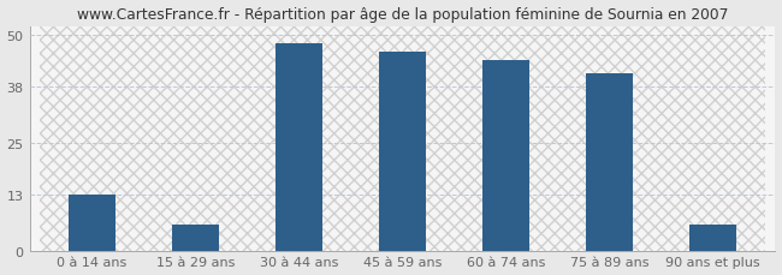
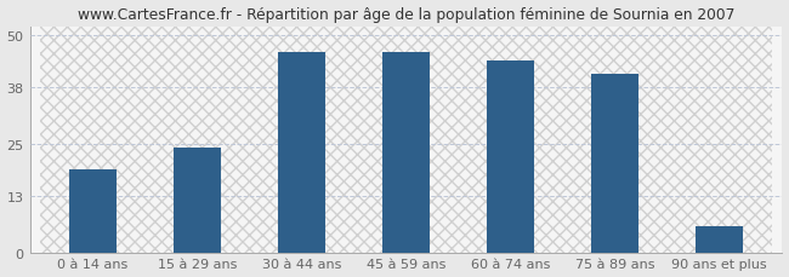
0 à 14 ans: 13 -> 19
15 à 29 ans: 6 -> 24
30 à 44 ans: 48 -> 46
